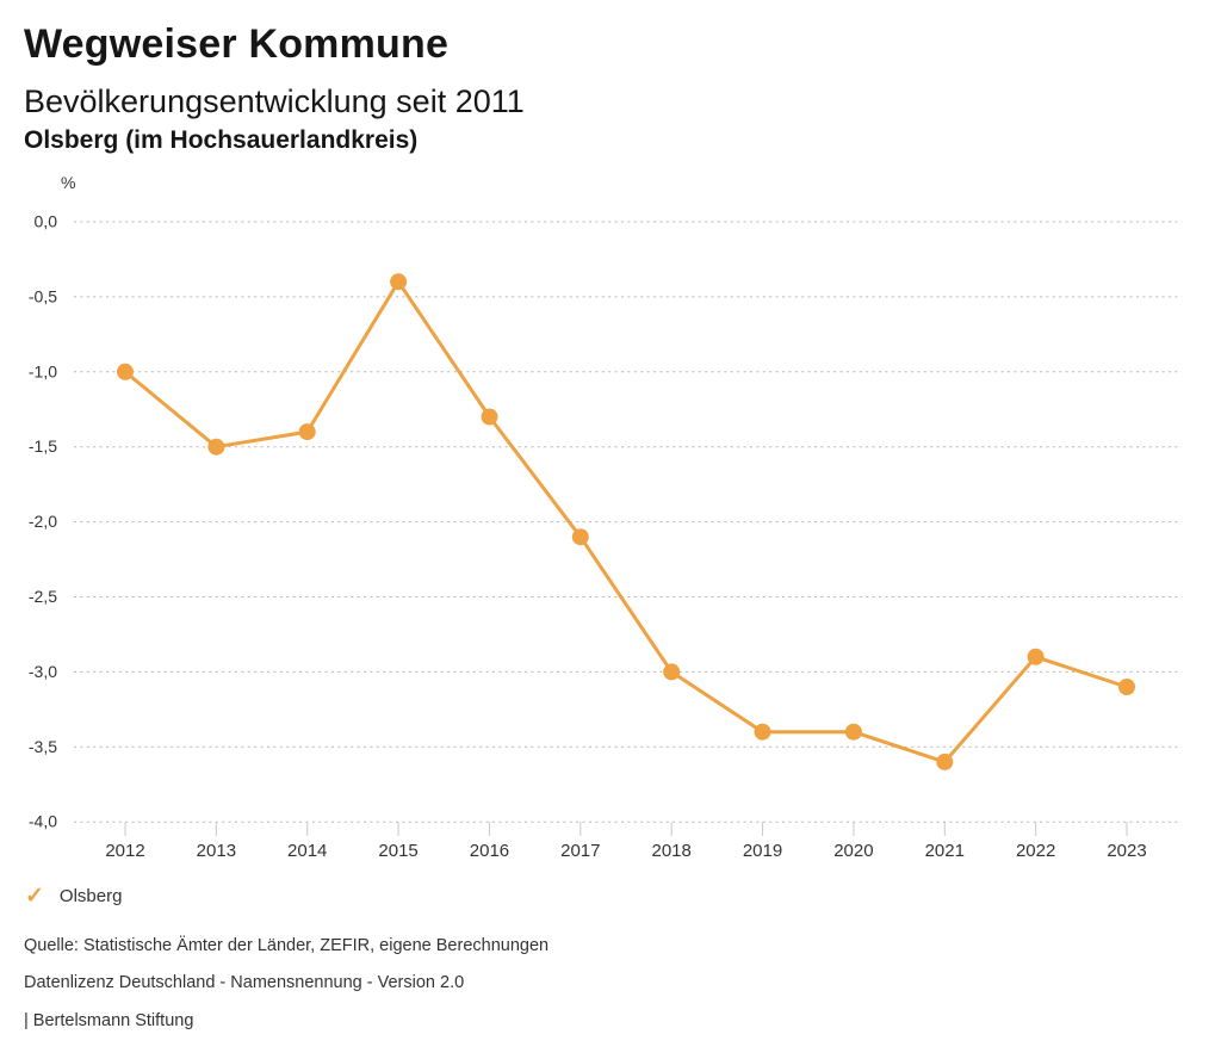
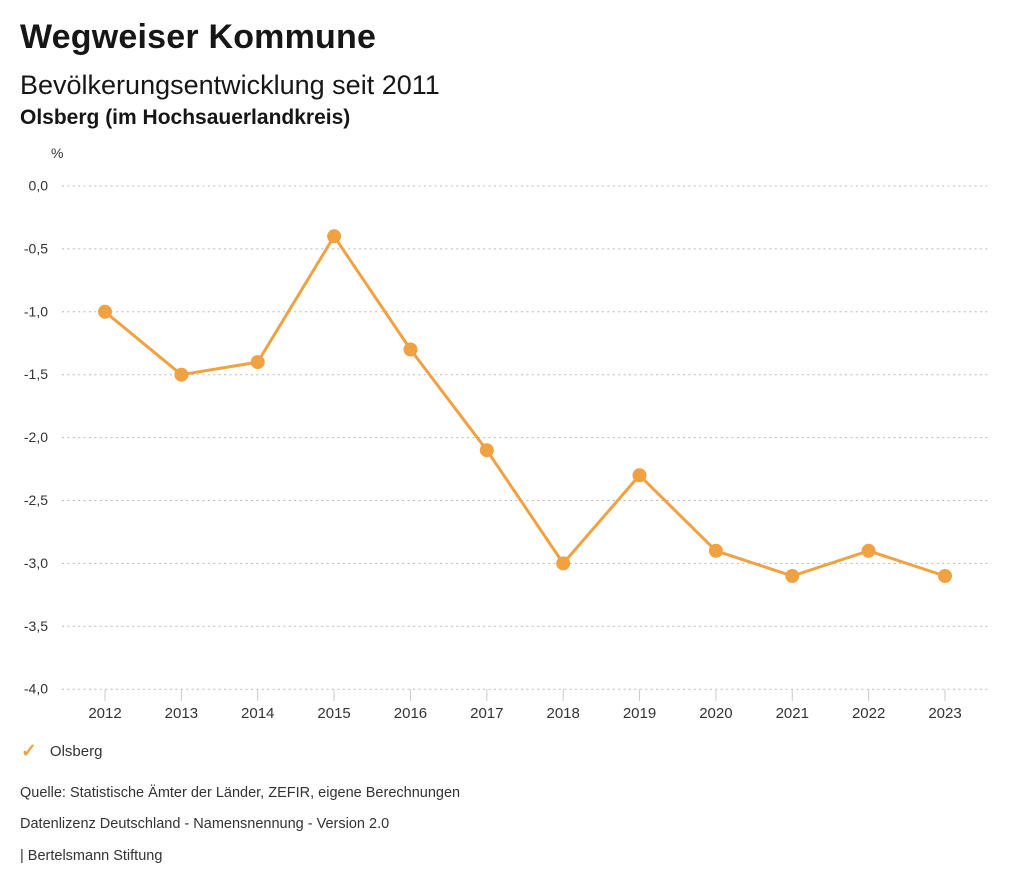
2019: -3,4 -> -2,3
2020: -3,4 -> -2,9
2021: -3,6 -> -3,1
